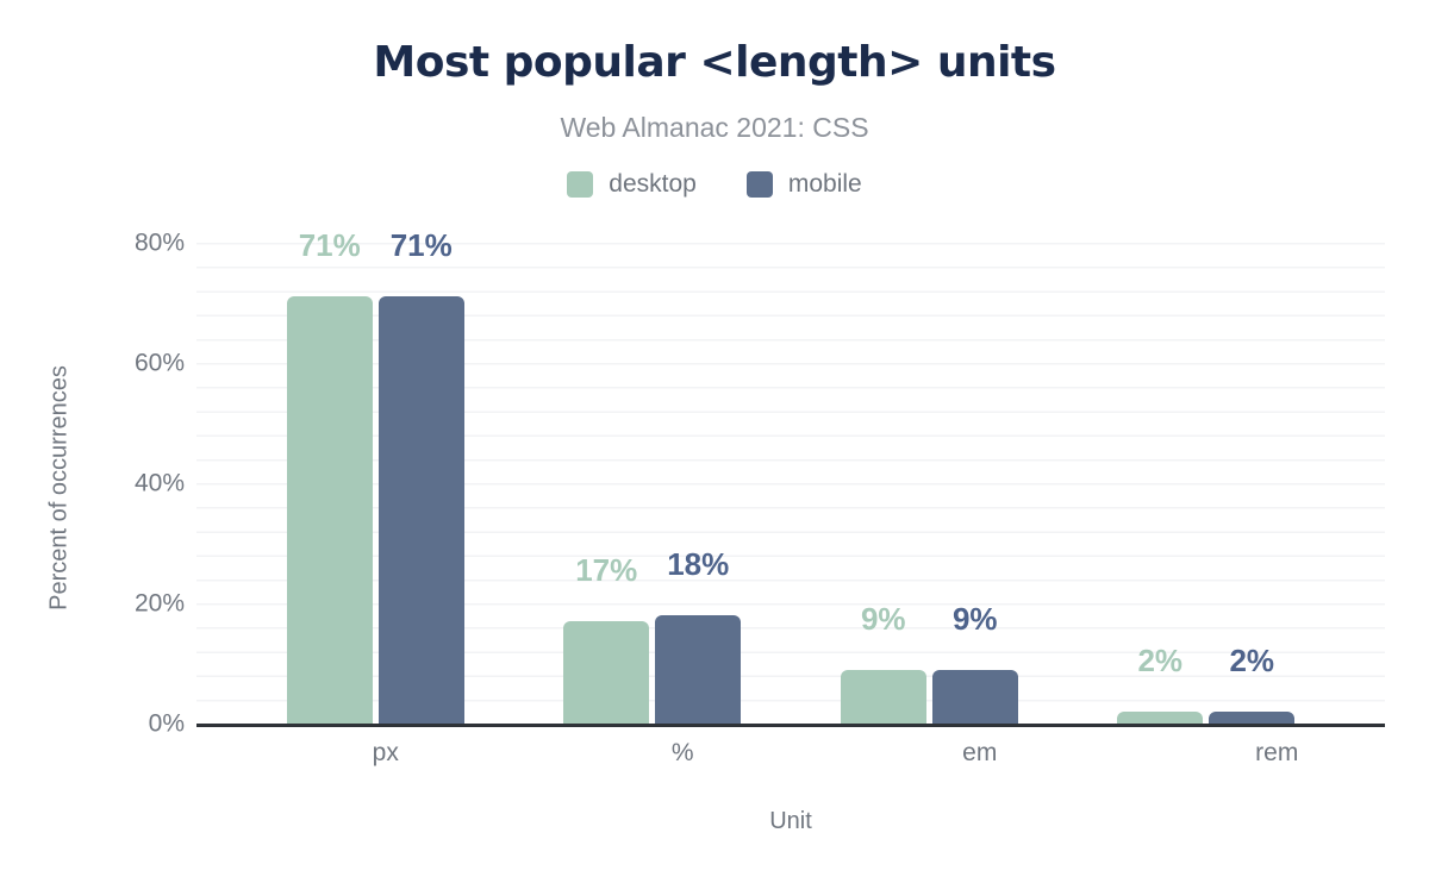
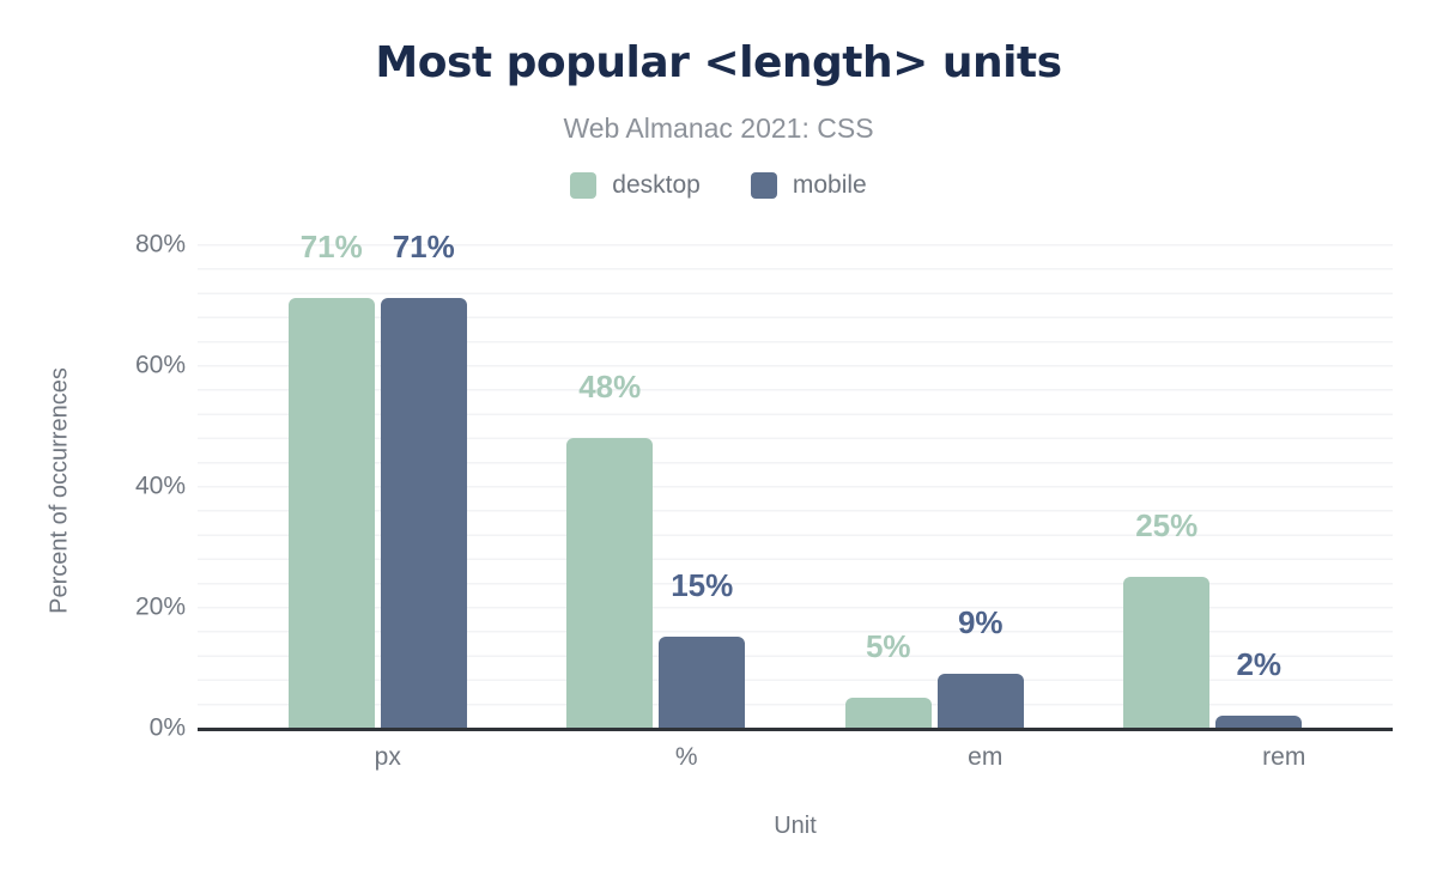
desktop/%: 17% -> 48%
mobile/%: 18% -> 15%
desktop/em: 9% -> 5%
desktop/rem: 2% -> 25%
